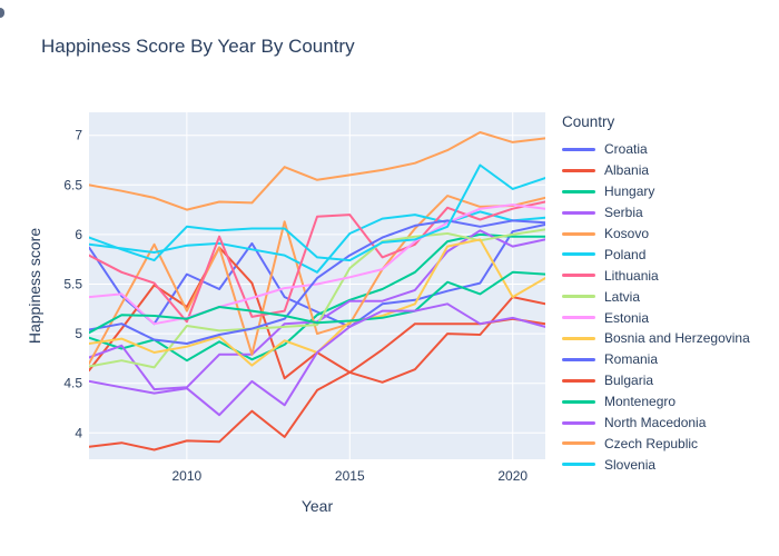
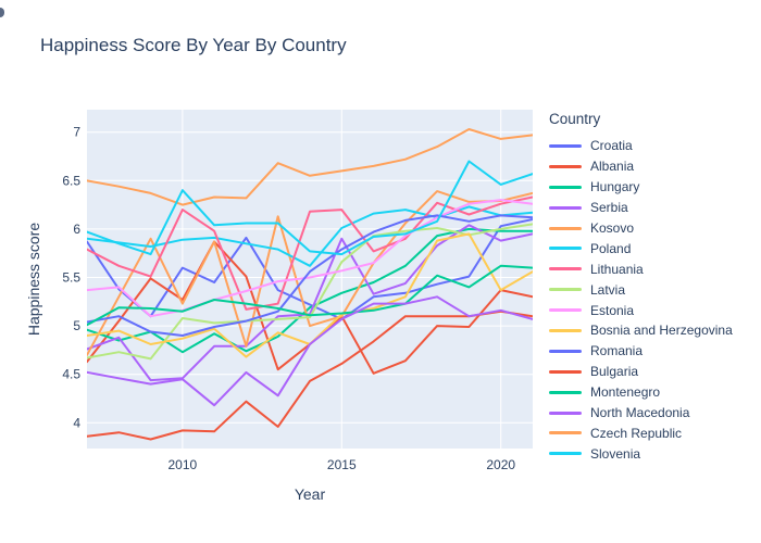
Lithuania/2010: 5.1 -> 6.2
Slovenia/2010: 6.1 -> 6.4
Albania/2015: 4.6 -> 5.1
Serbia/2015: 5.3 -> 5.9
